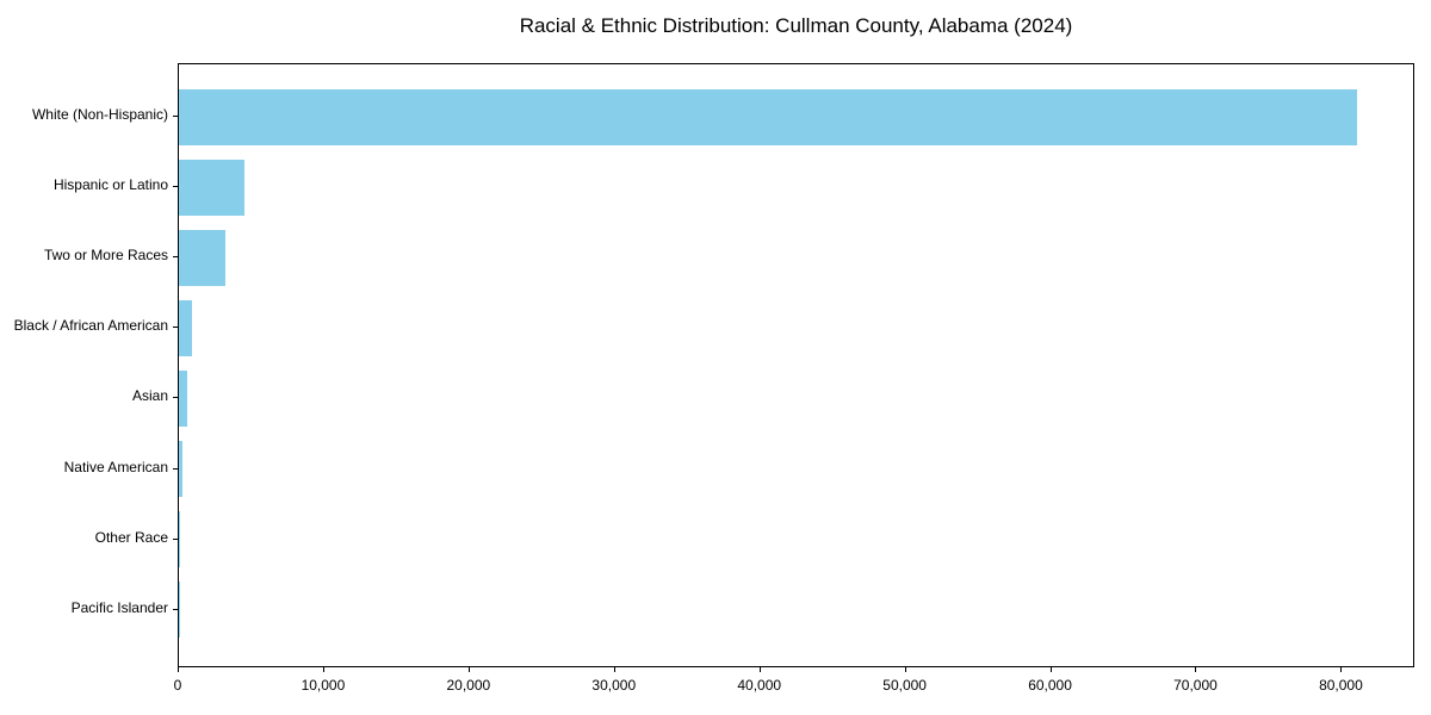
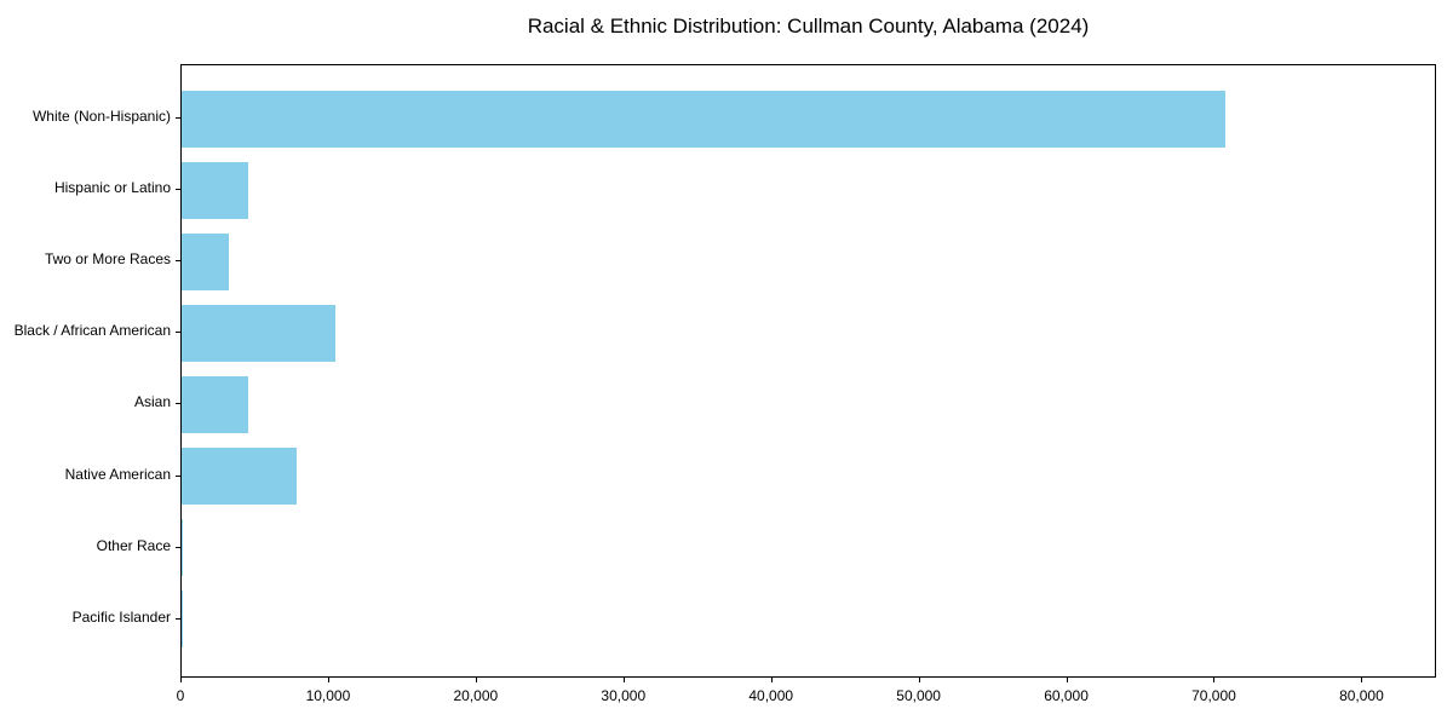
White (Non-Hispanic): 81000 -> 70700
Black / African American: 900 -> 10400
Asian: 600 -> 4500
Native American: 200 -> 7800
